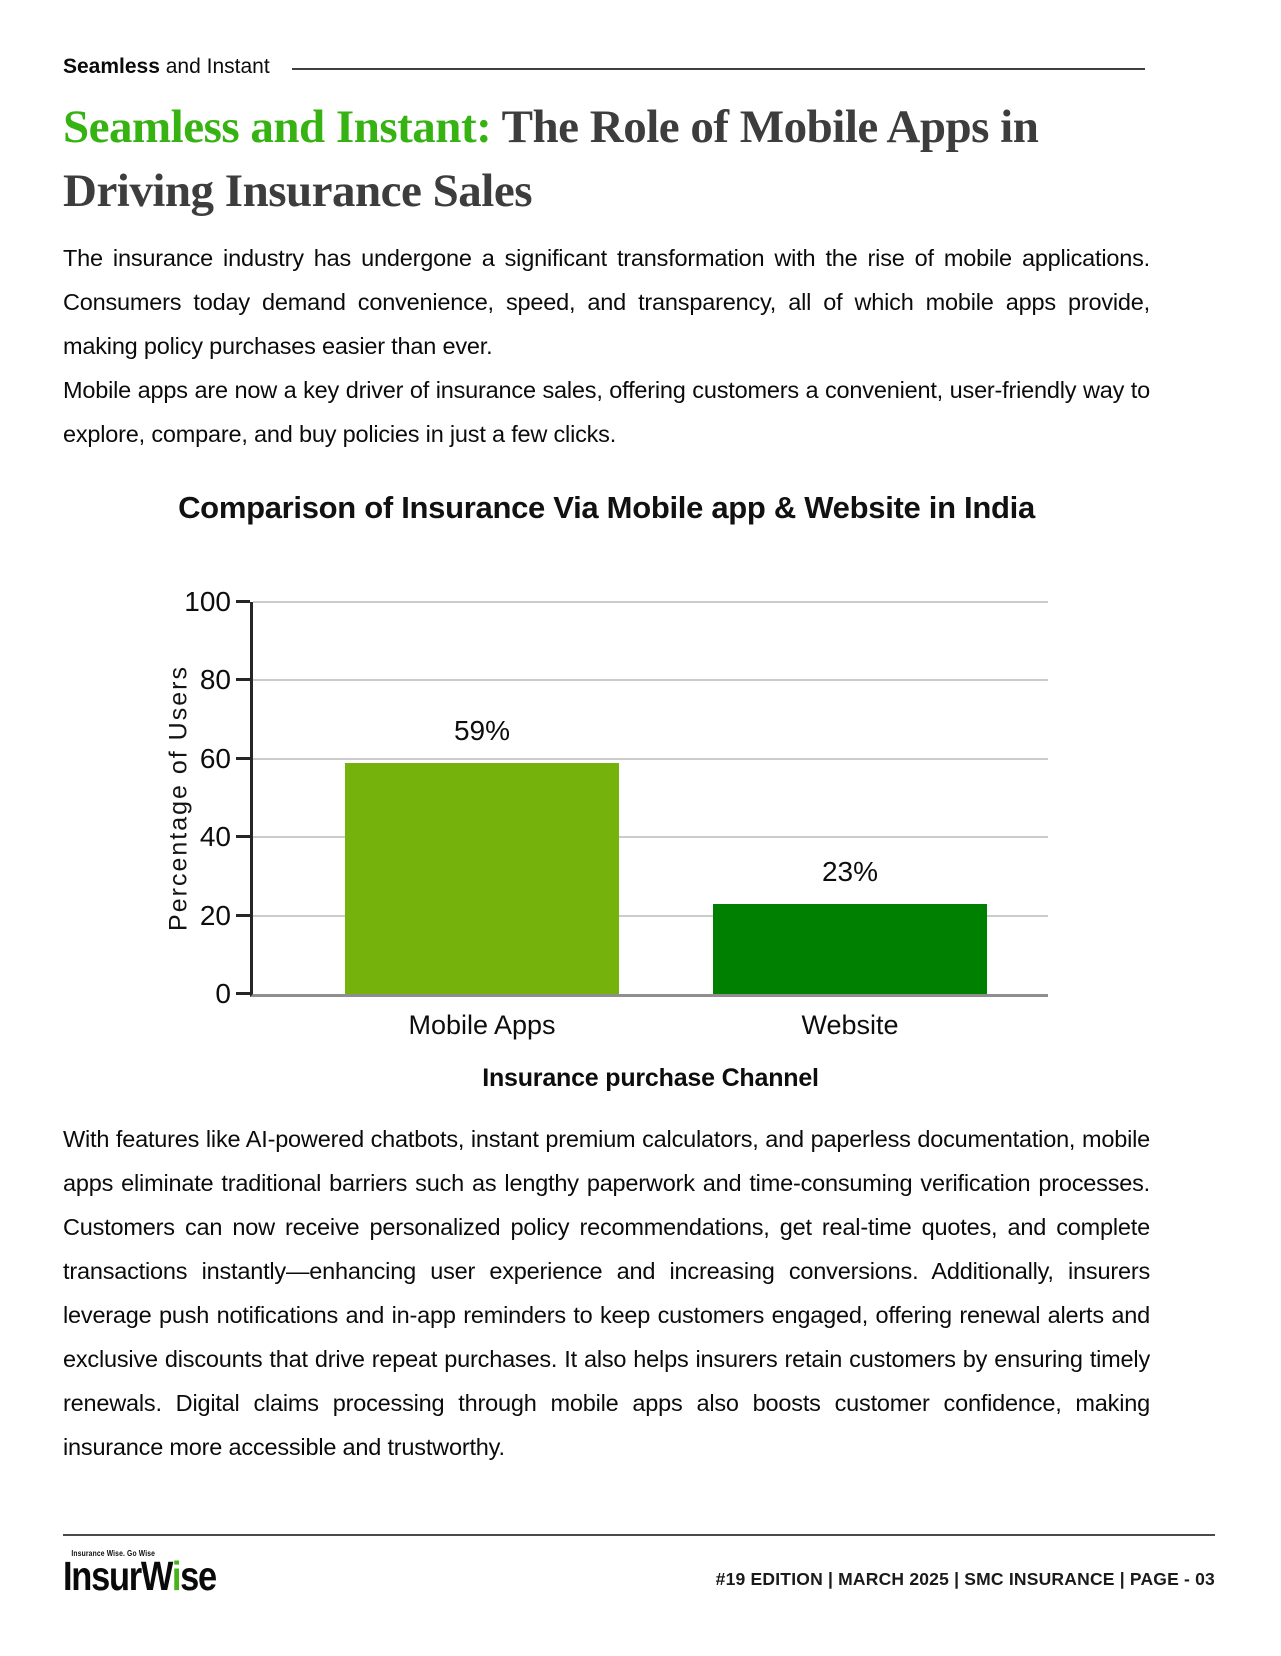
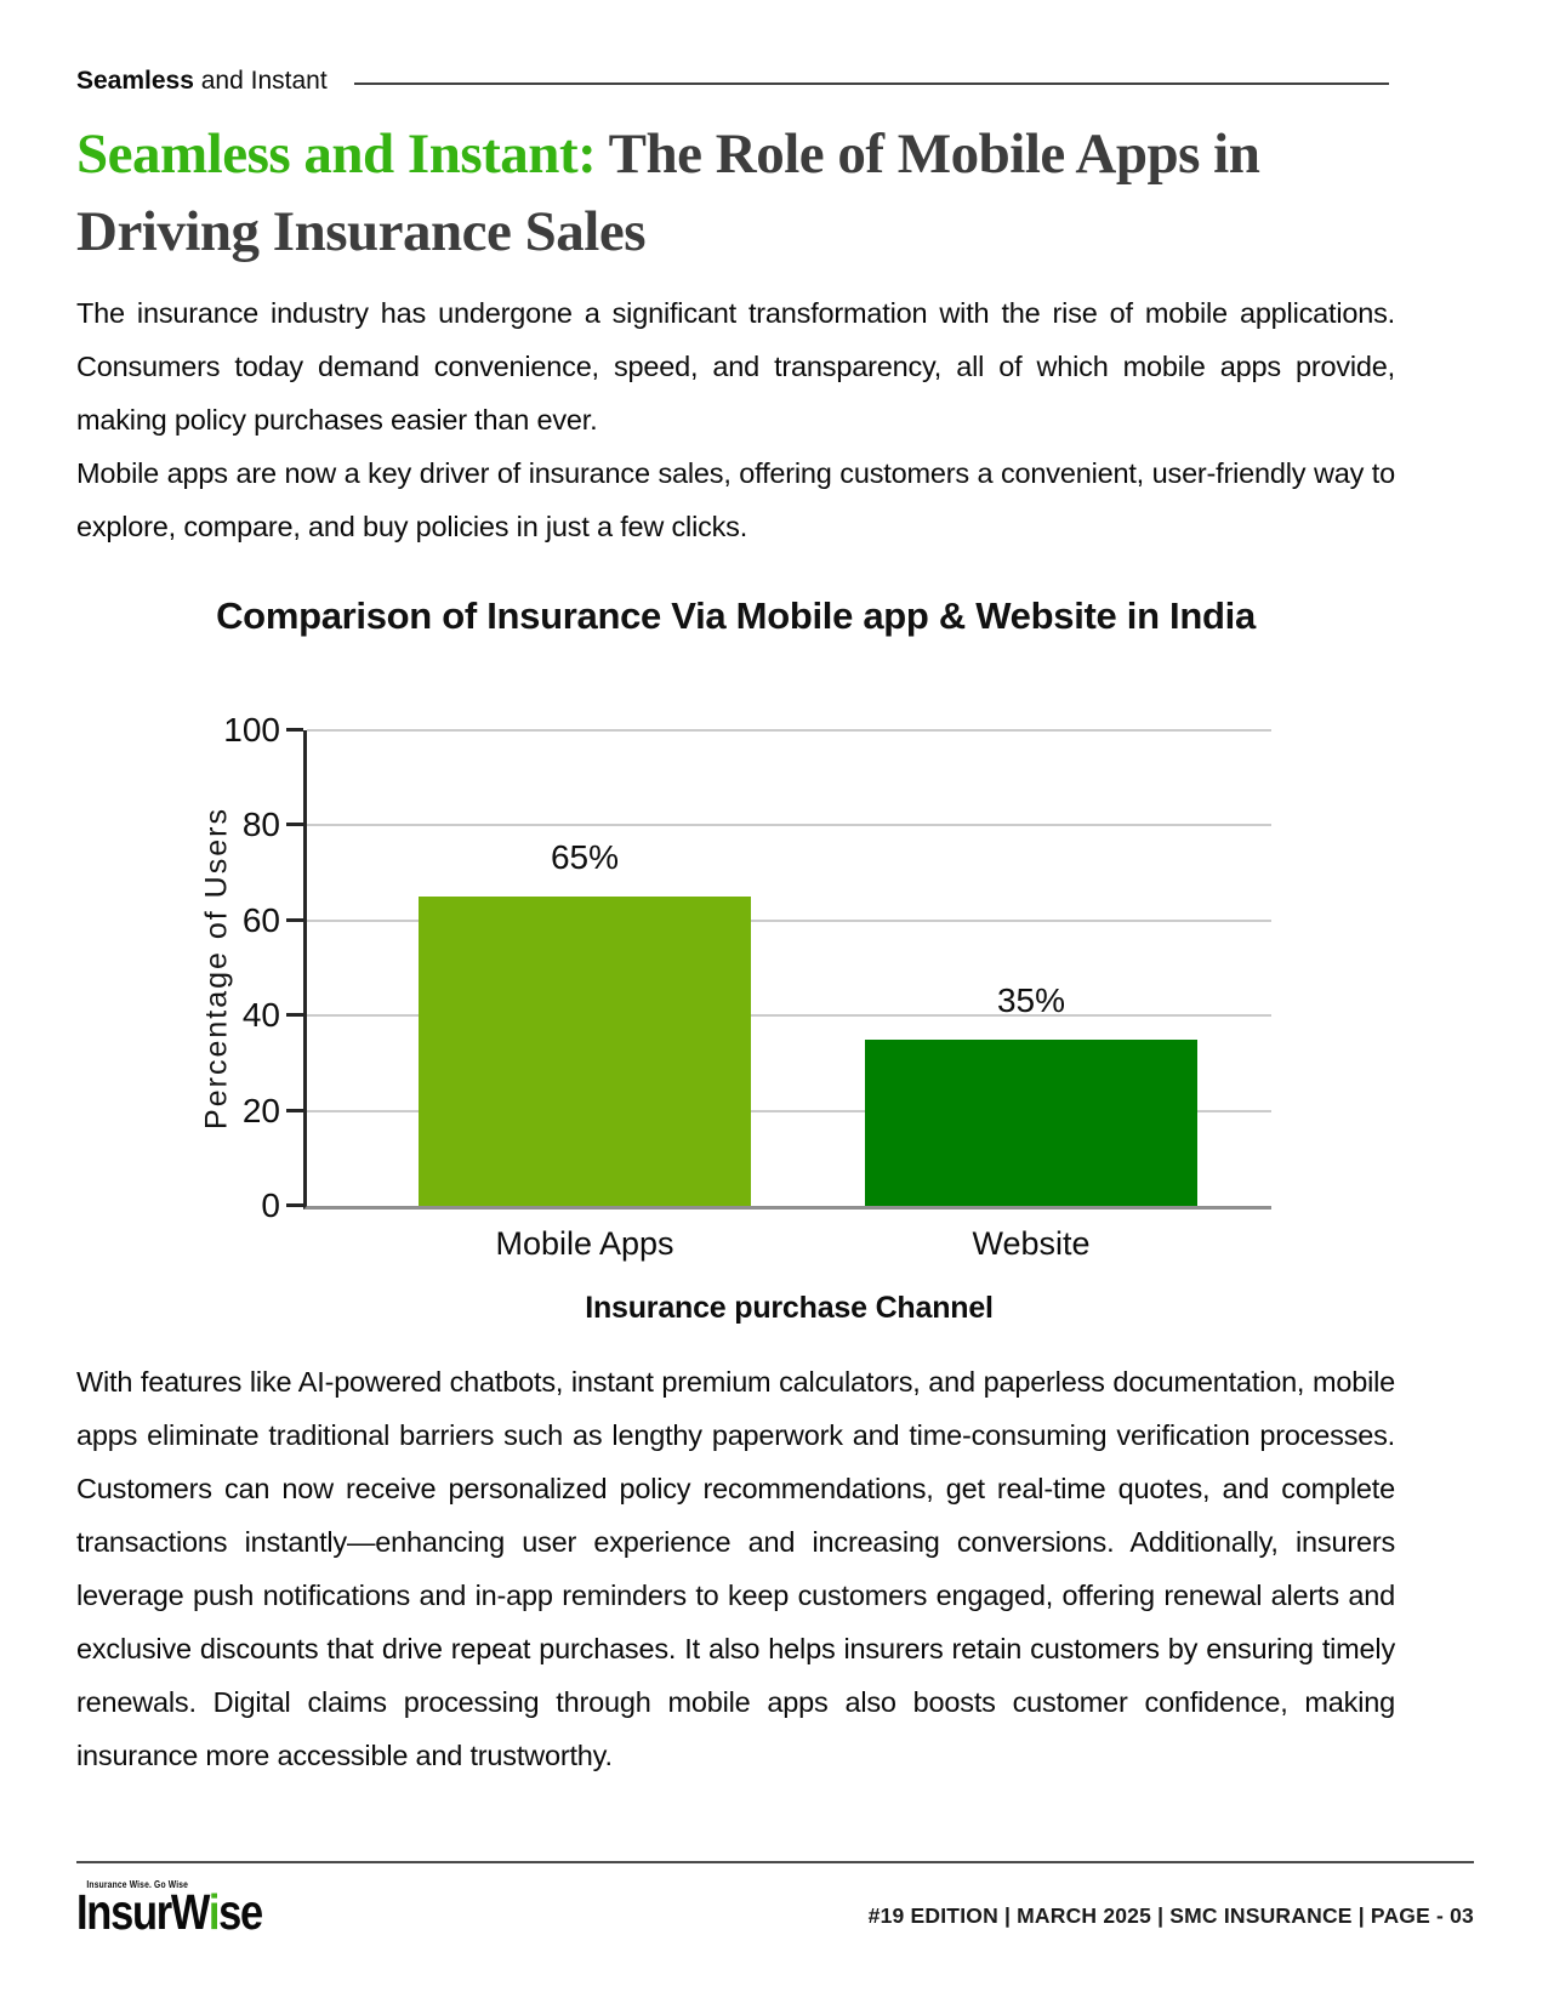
Mobile Apps: 59% -> 65%
Website: 23% -> 35%
